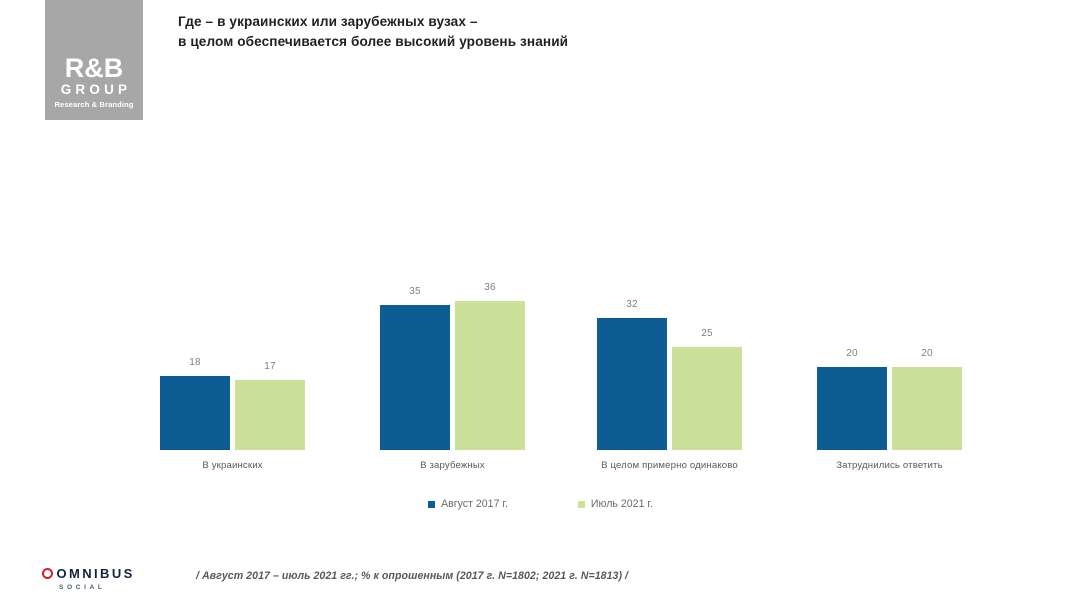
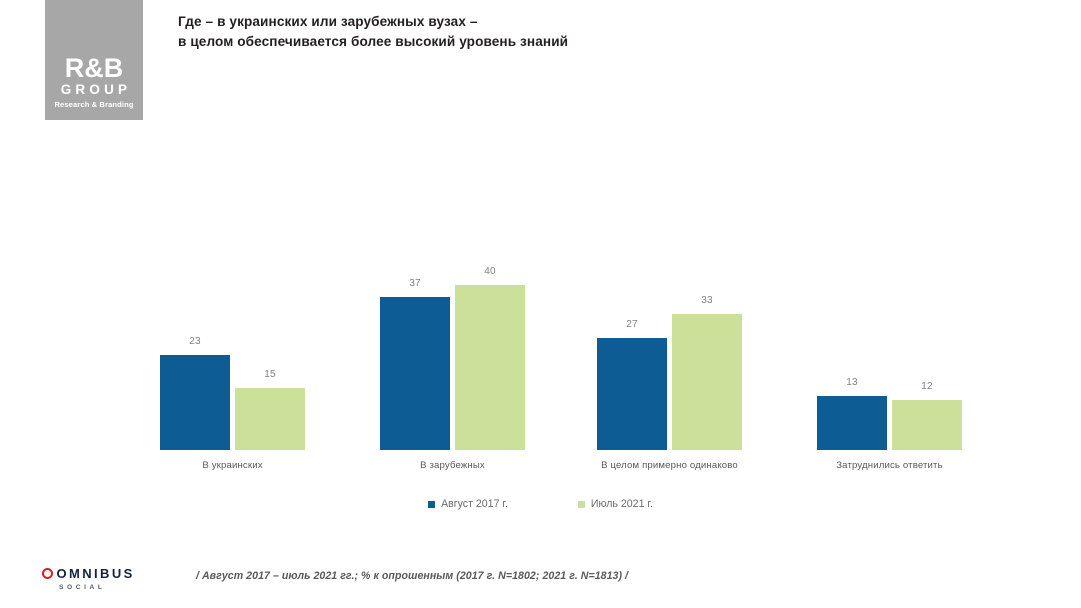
Август 2017 г./В украинских: 18 -> 23
Июль 2021 г./В украинских: 17 -> 15
Август 2017 г./В зарубежных: 35 -> 37
Июль 2021 г./В зарубежных: 36 -> 40
Август 2017 г./В целом примерно одинаково: 32 -> 27
Июль 2021 г./В целом примерно одинаково: 25 -> 33
Август 2017 г./Затруднились ответить: 20 -> 13
Июль 2021 г./Затруднились ответить: 20 -> 12
